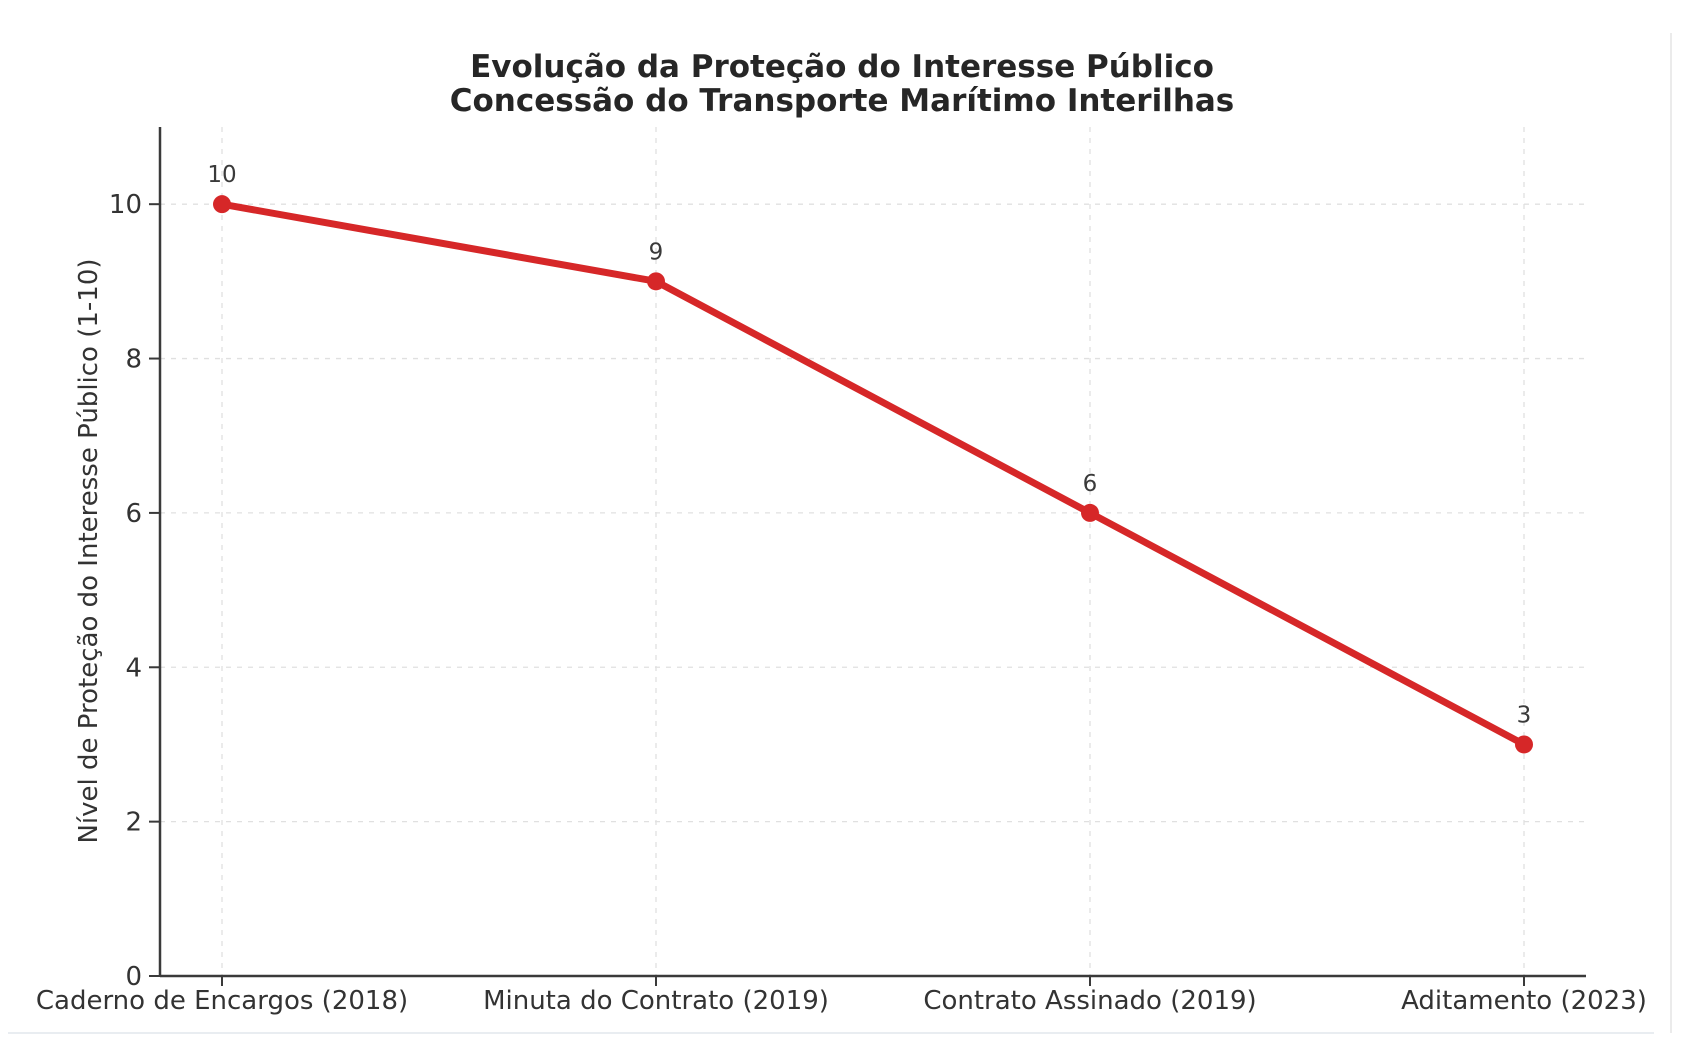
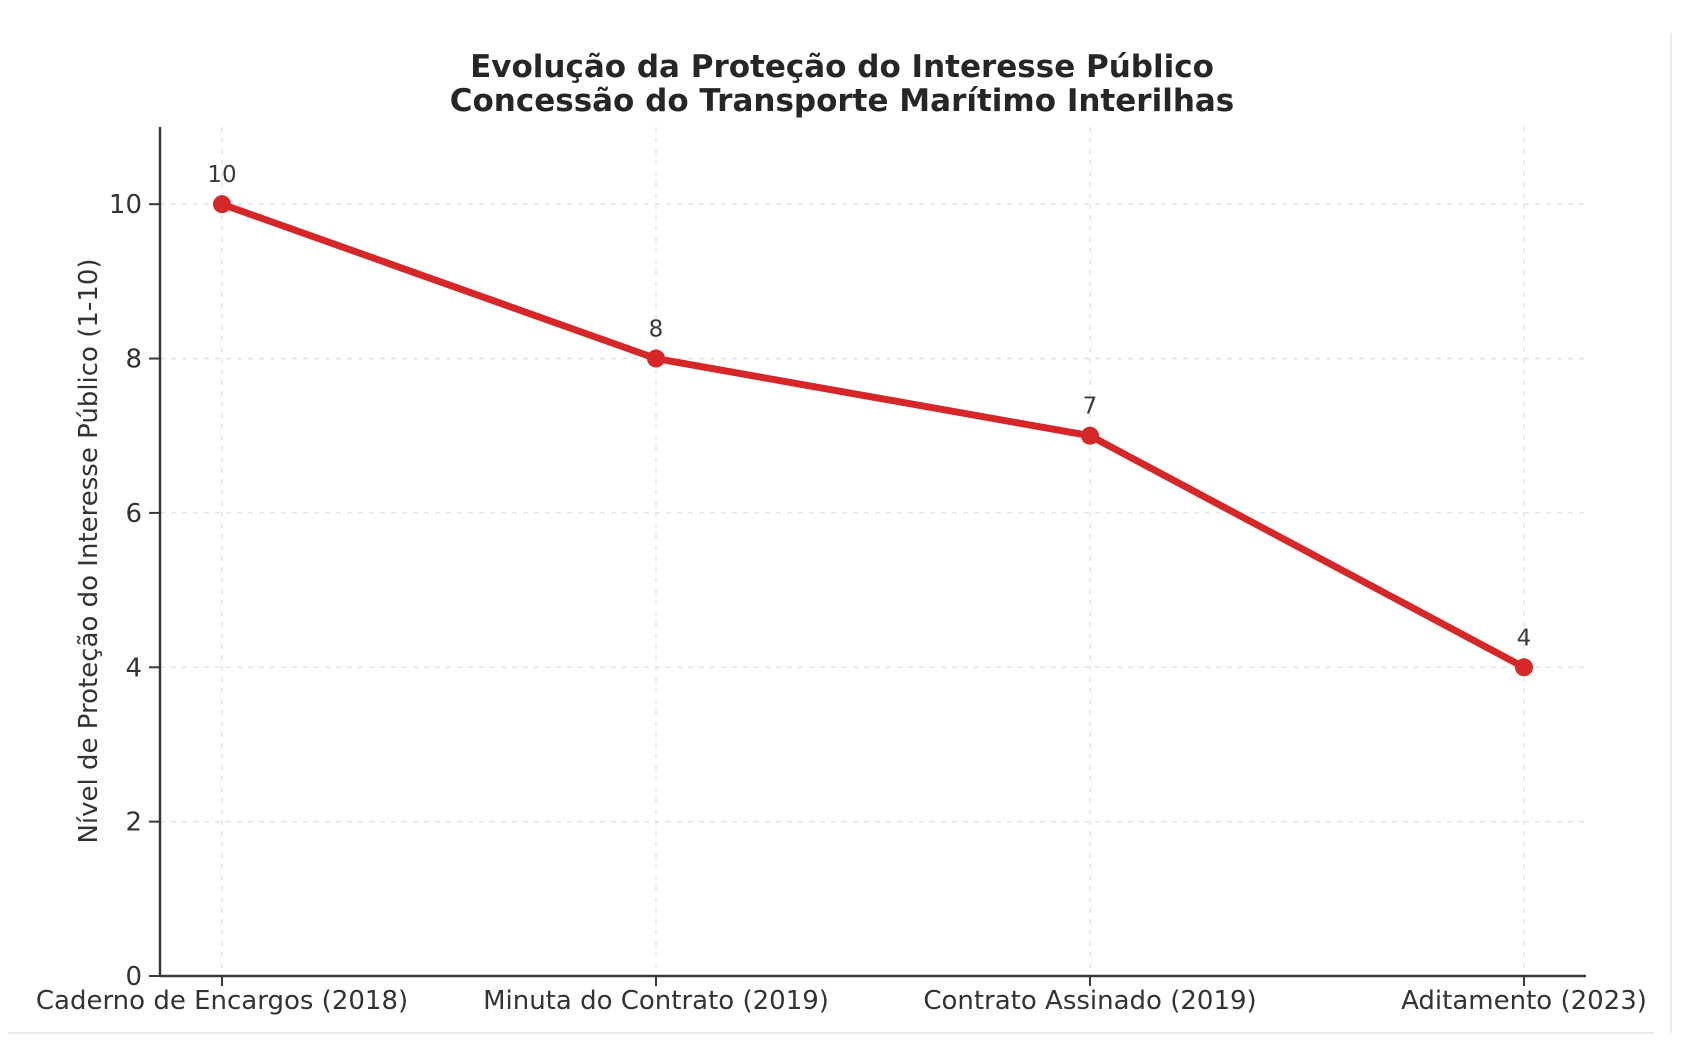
Minuta do Contrato (2019): 9 -> 8
Contrato Assinado (2019): 6 -> 7
Aditamento (2023): 3 -> 4
